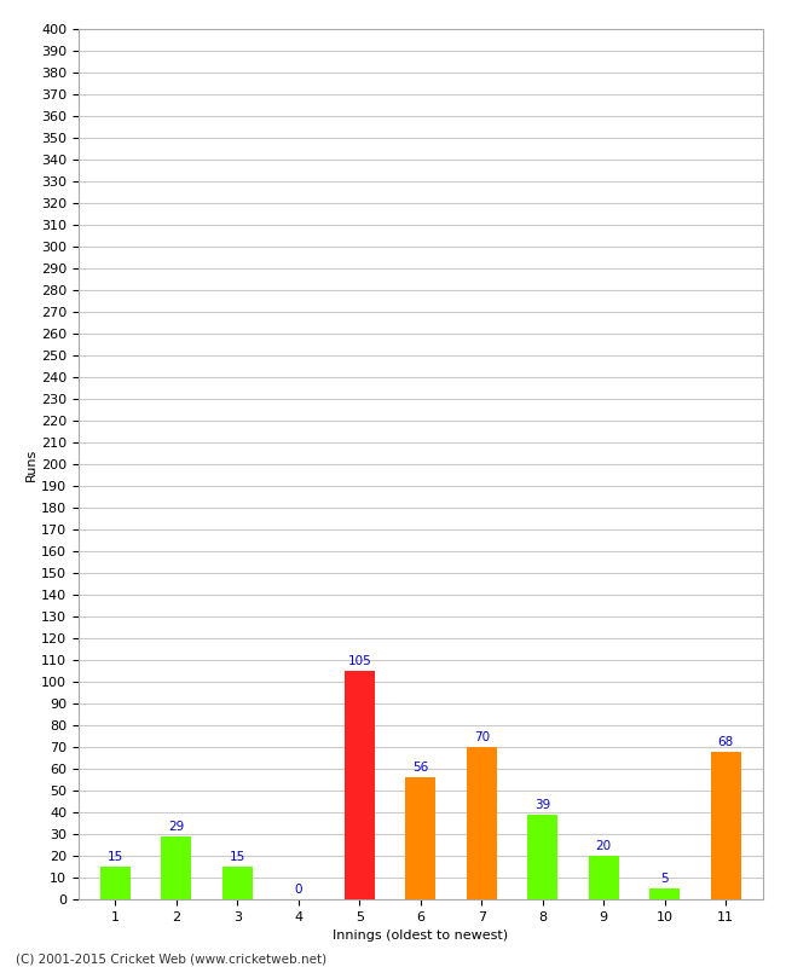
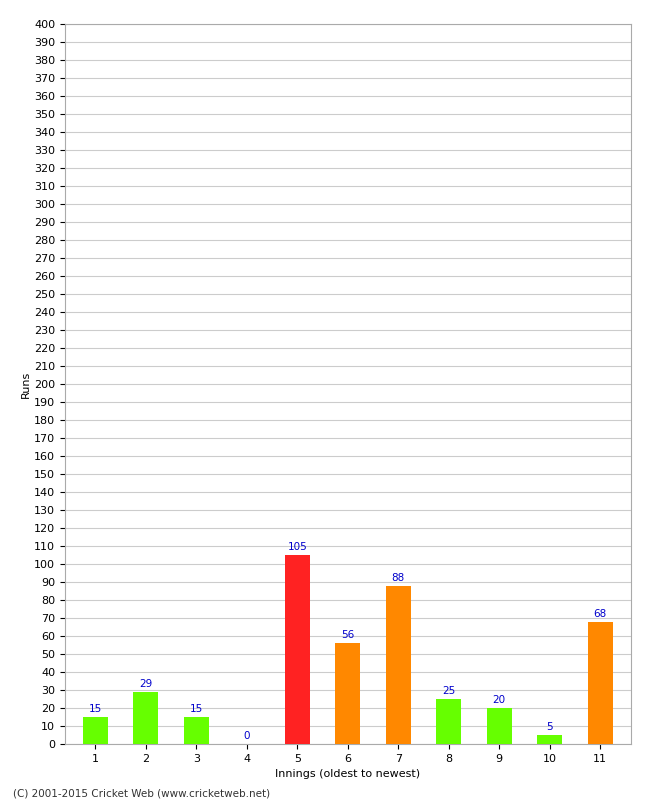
7: 70 -> 88
8: 39 -> 25
